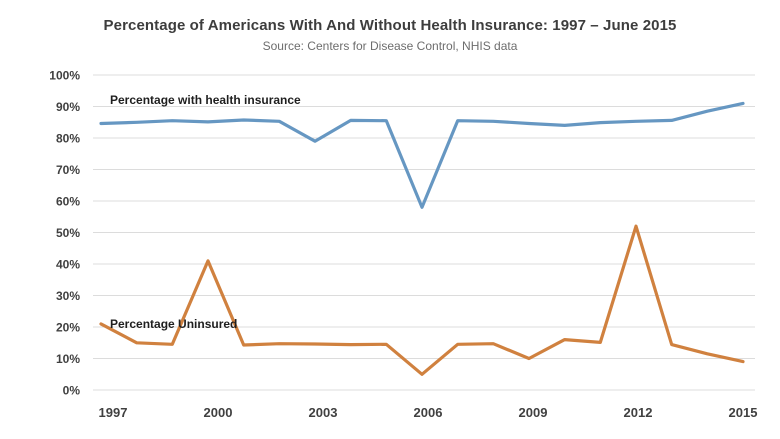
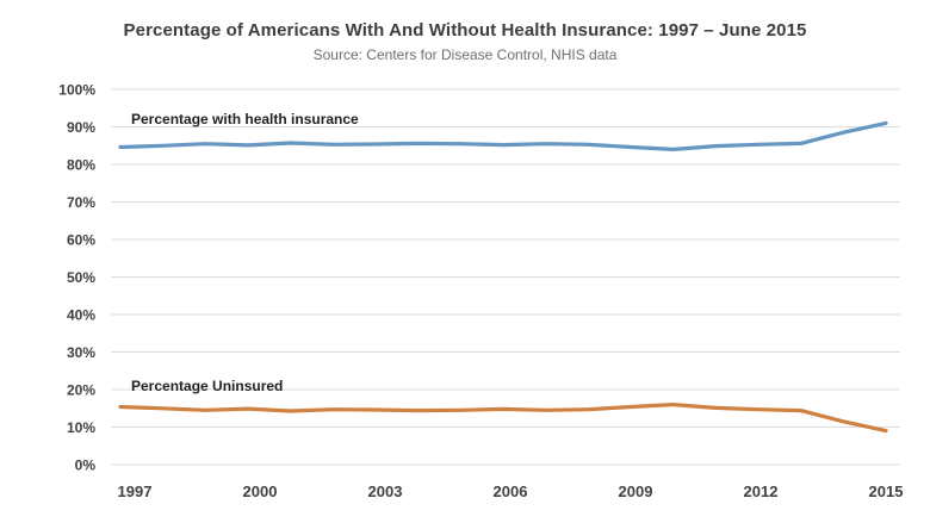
Percentage Uninsured/1997: 21% -> 15%
Percentage Uninsured/2000: 41% -> 15%
Percentage with health insurance/2003: 79% -> 85%
Percentage with health insurance/2006: 58% -> 85%
Percentage Uninsured/2006: 5% -> 15%
Percentage Uninsured/2009: 10% -> 15%
Percentage Uninsured/2012: 52% -> 15%
